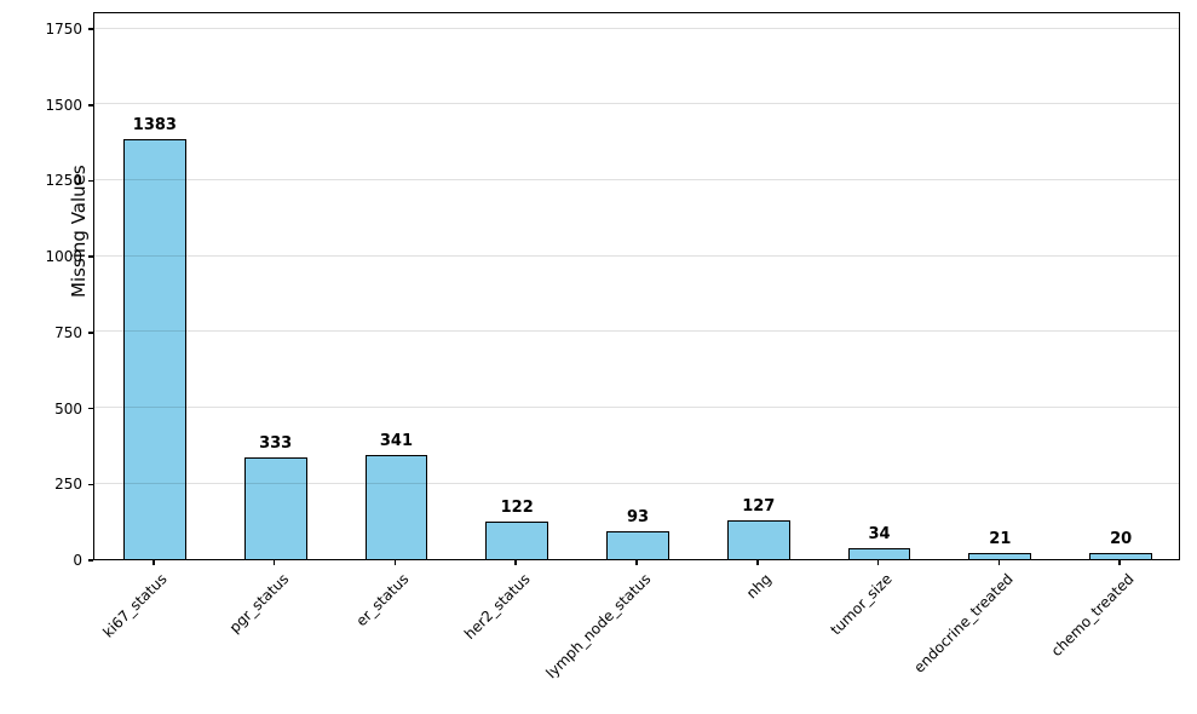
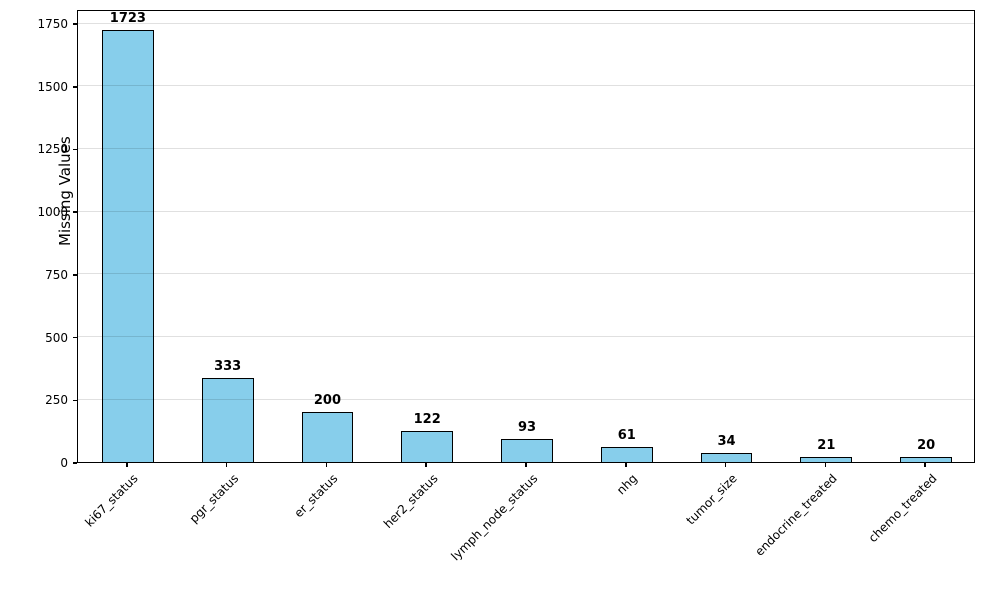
ki67_status: 1383 -> 1723
er_status: 341 -> 200
nhg: 127 -> 61
